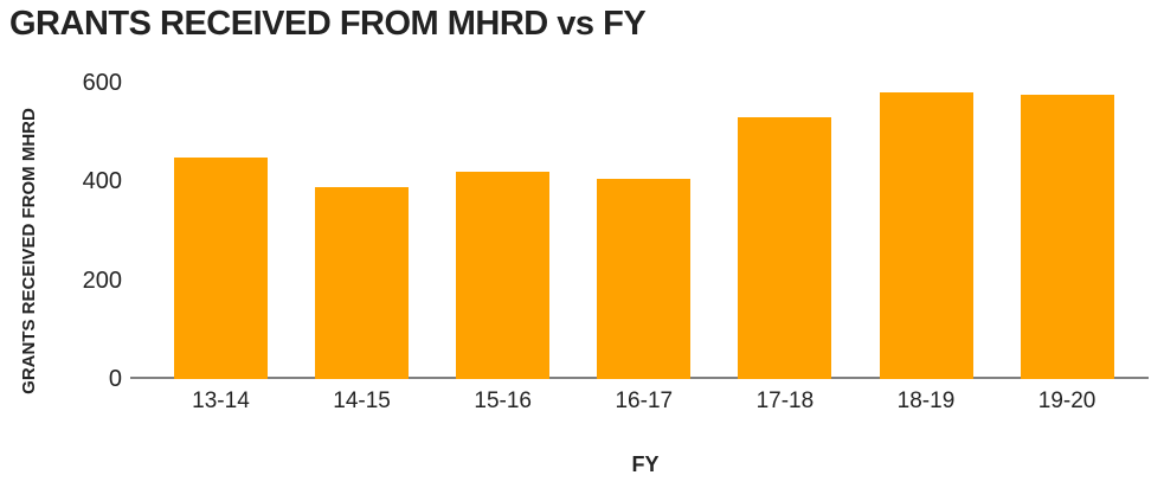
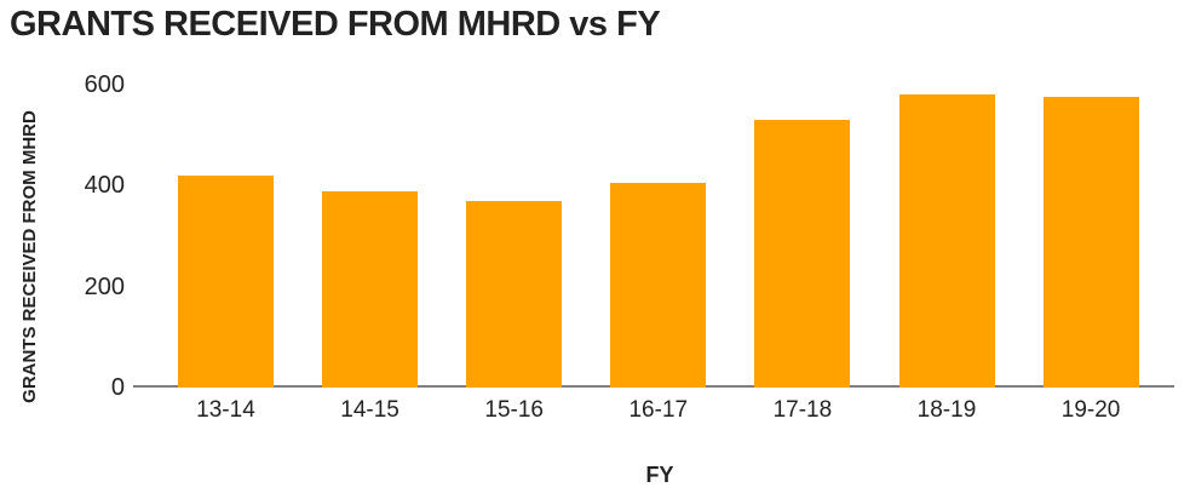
13-14: 450 -> 420
15-16: 420 -> 370
